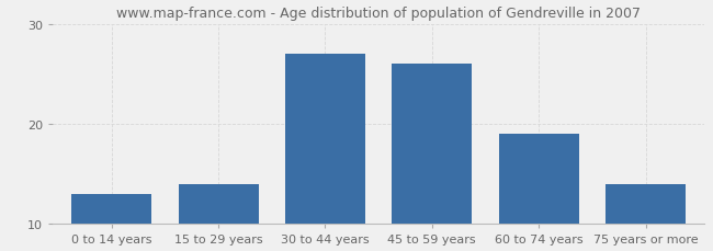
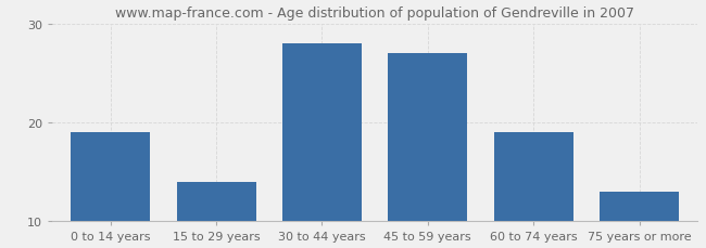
0 to 14 years: 13 -> 19
30 to 44 years: 27 -> 28
45 to 59 years: 26 -> 27
75 years or more: 14 -> 13
